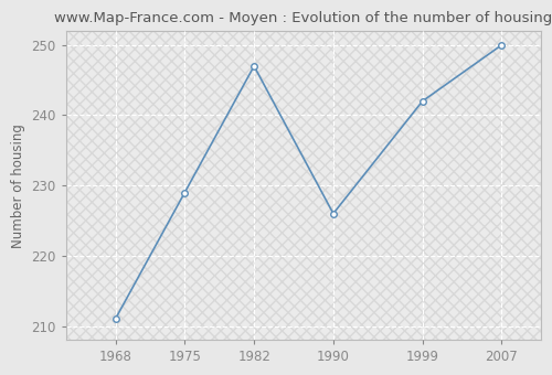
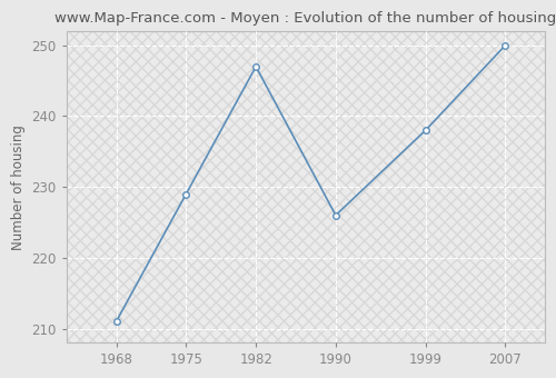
1999: 242 -> 238
